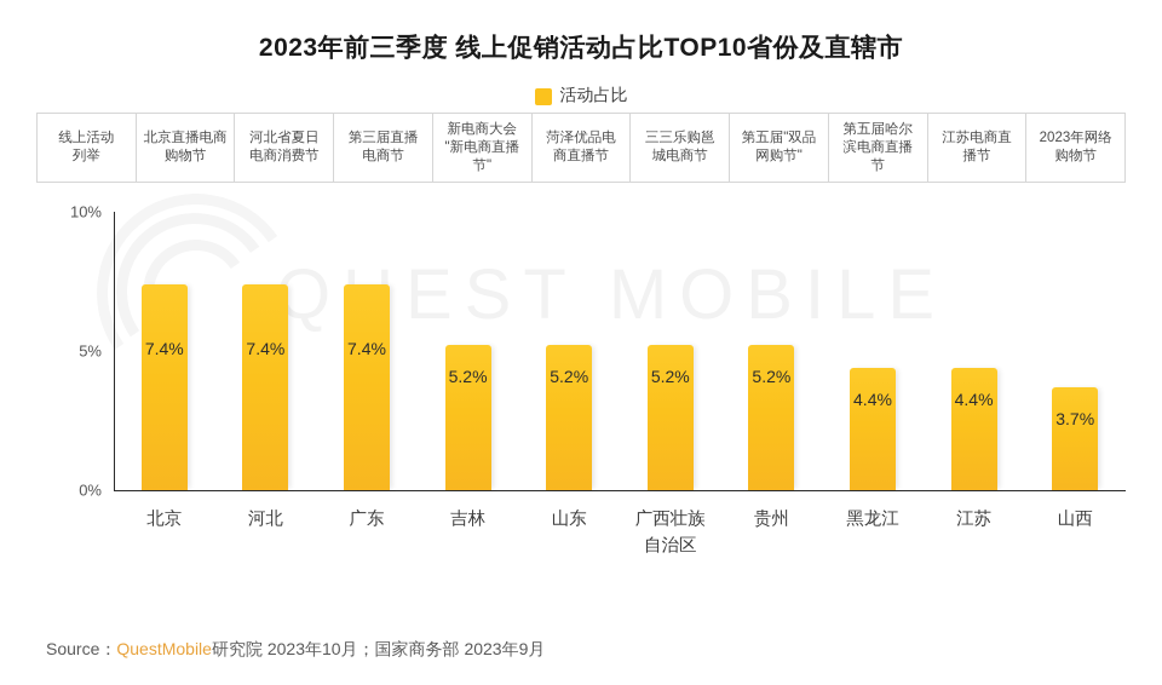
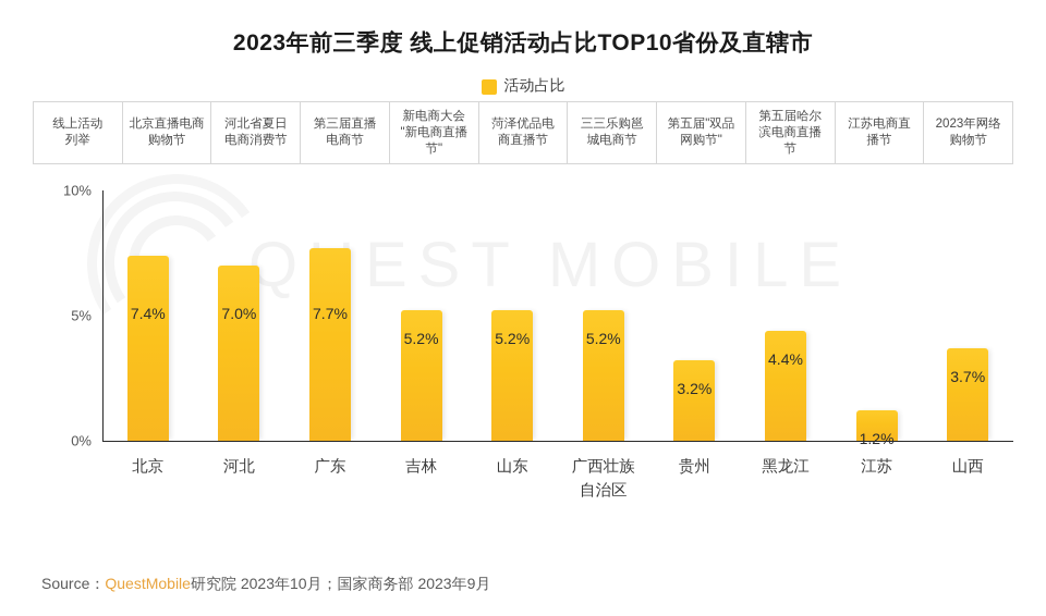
河北: 7.4% -> 7.0%
广东: 7.4% -> 7.7%
贵州: 5.2% -> 3.2%
江苏: 4.4% -> 1.2%
